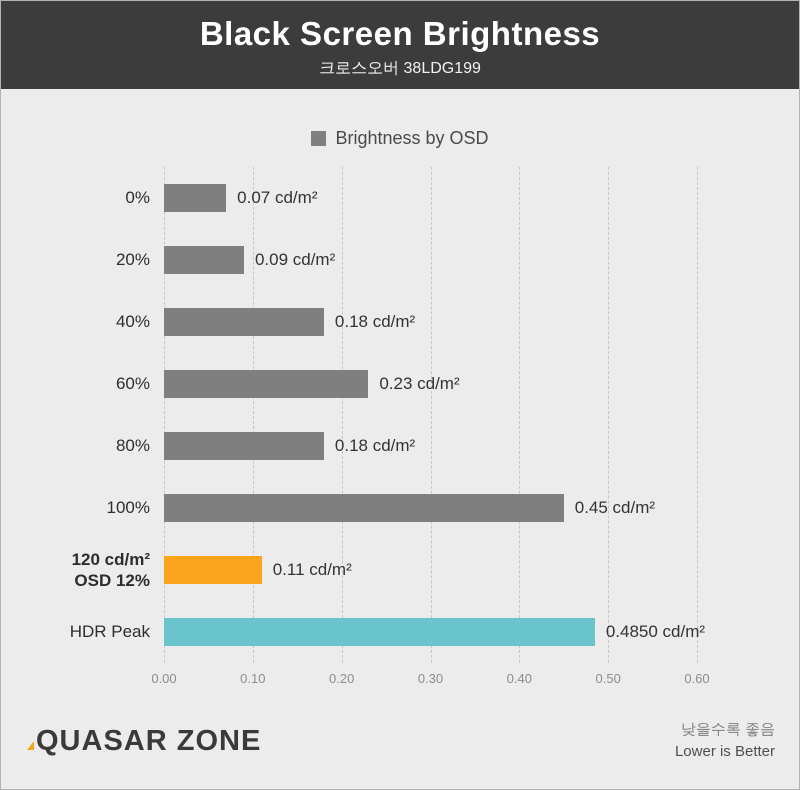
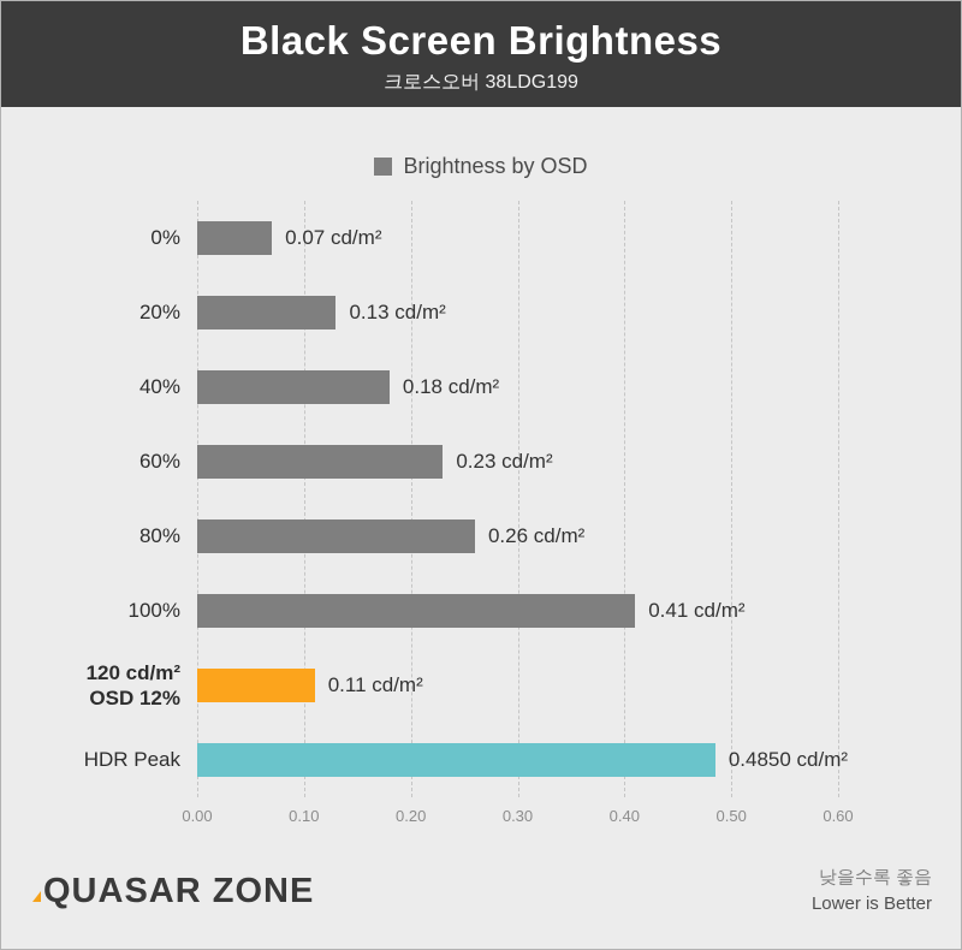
20%: 0.09 -> 0.13
80%: 0.18 -> 0.26
100%: 0.45 -> 0.41
